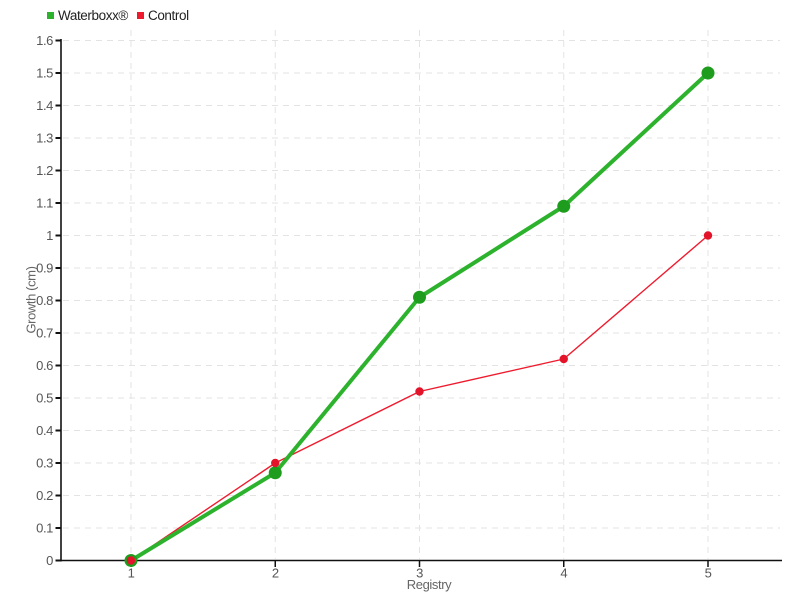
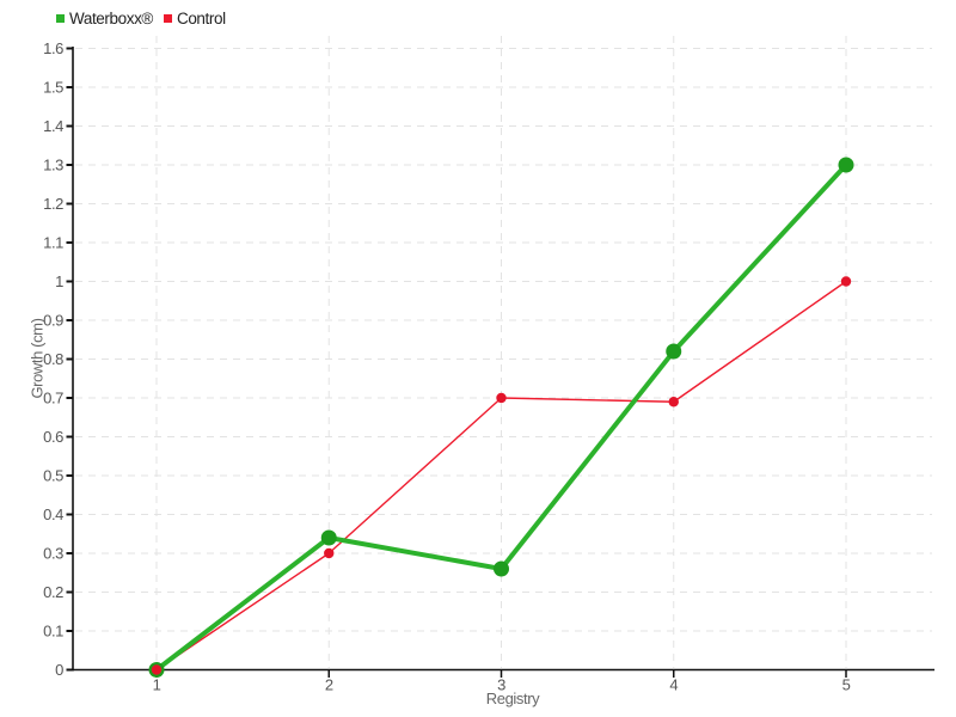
Waterboxx®/2: 0.27 -> 0.34
Waterboxx®/3: 0.81 -> 0.26
Control/3: 0.52 -> 0.70
Waterboxx®/4: 1.09 -> 0.82
Control/4: 0.62 -> 0.69
Waterboxx®/5: 1.50 -> 1.30
